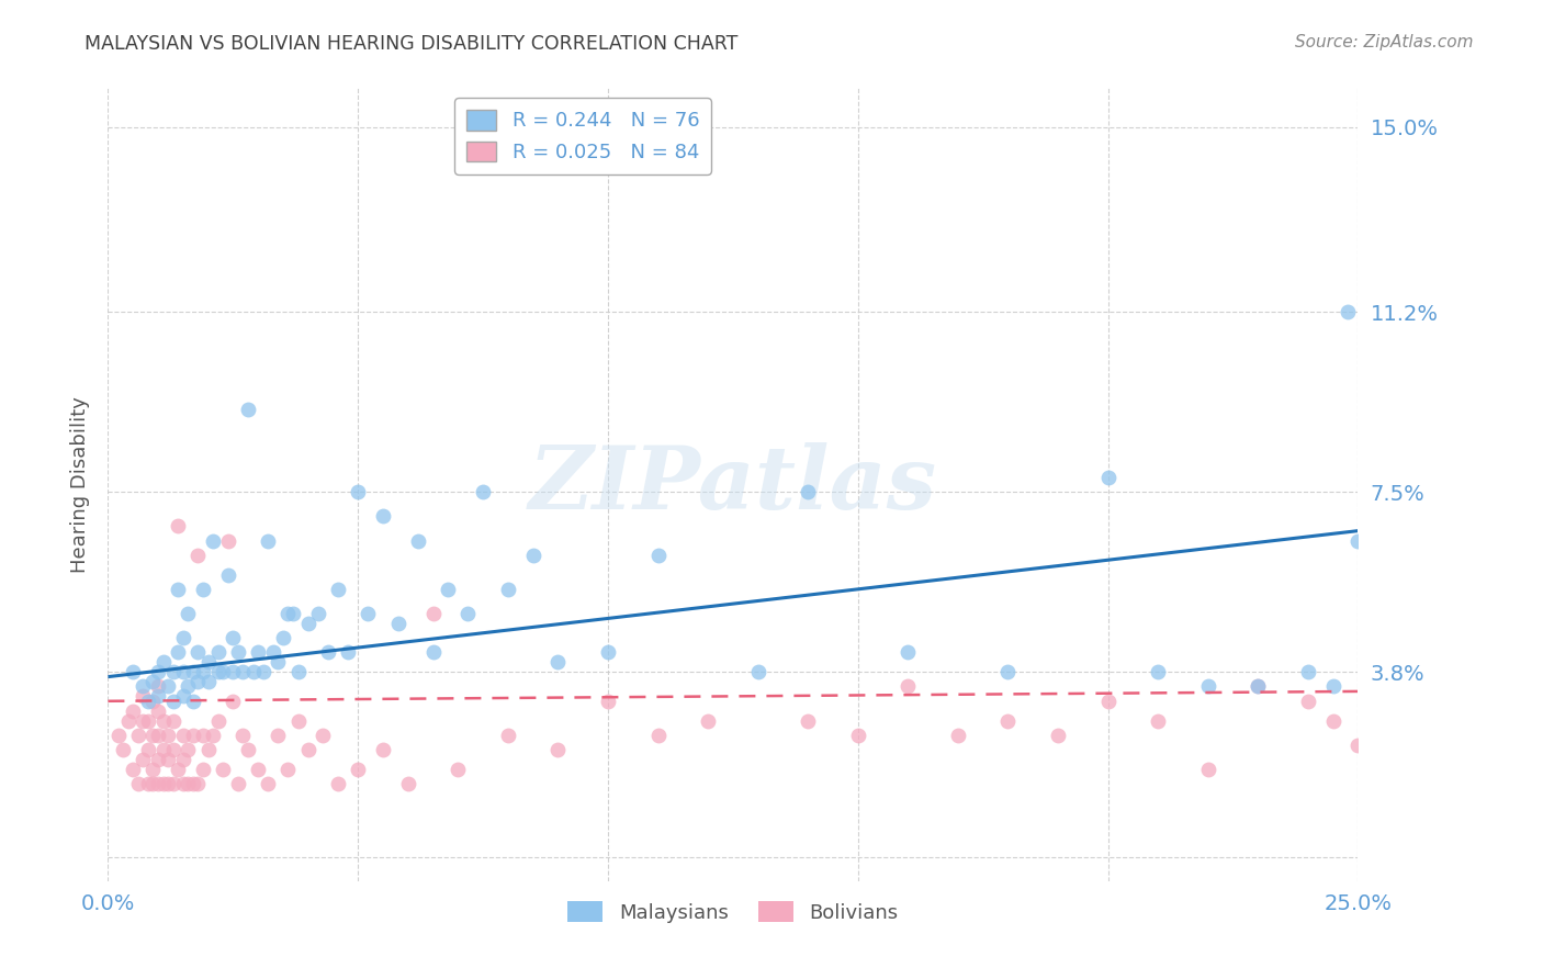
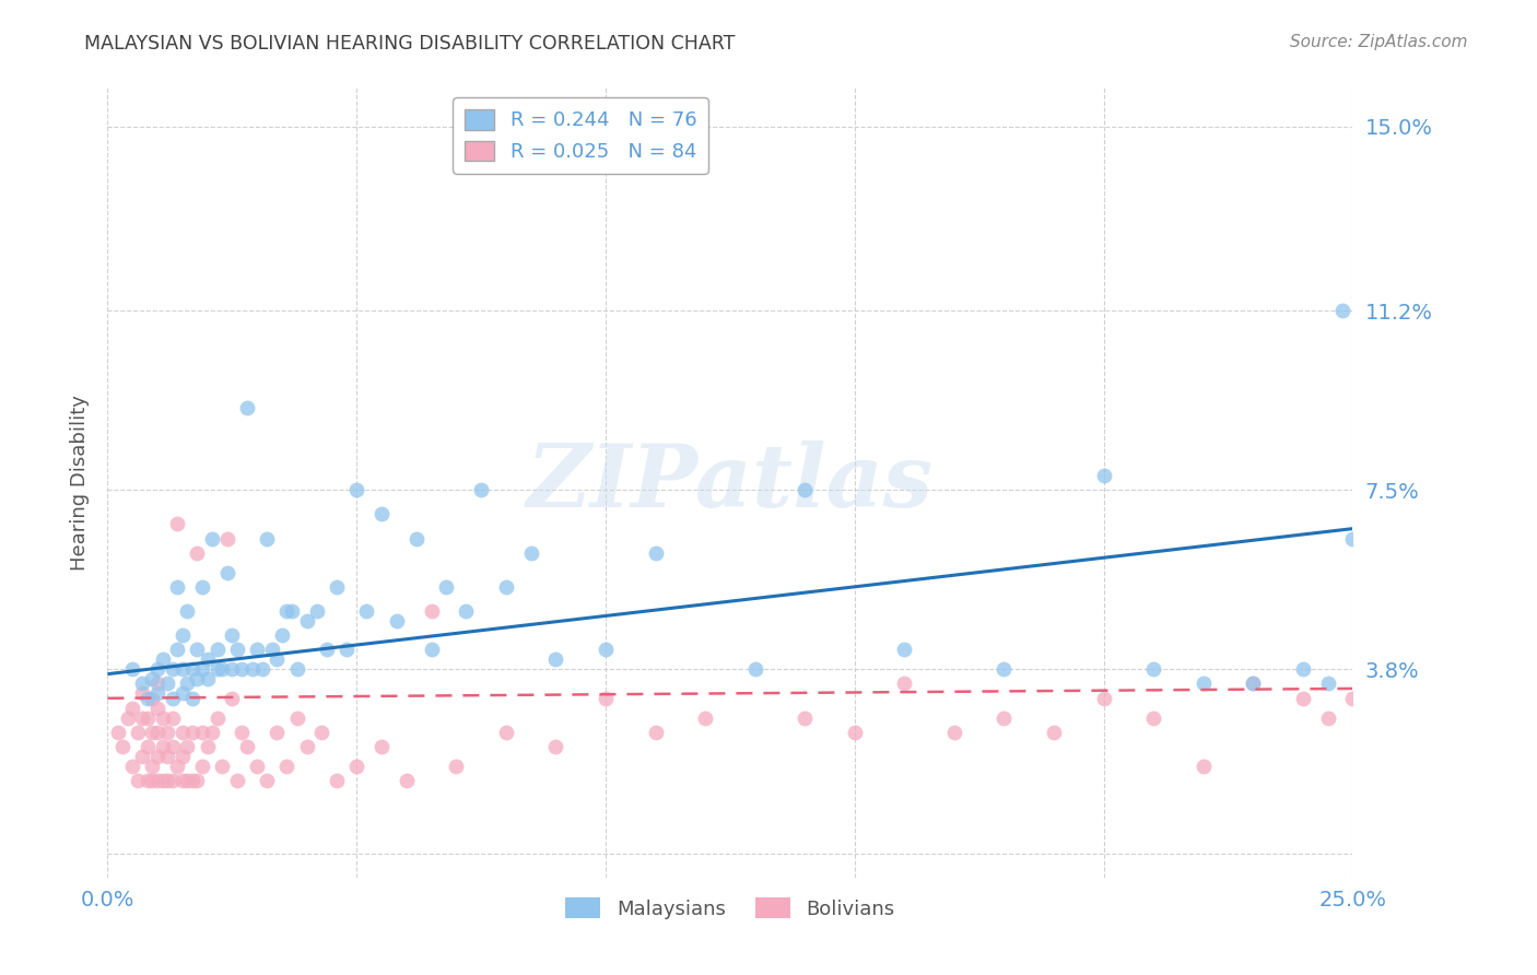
Bolivians/25.0%: 2.3% -> 3.2%
